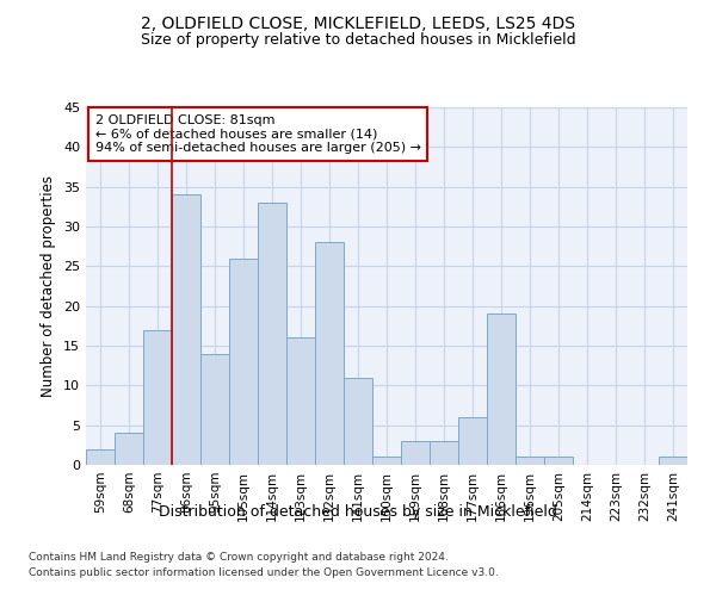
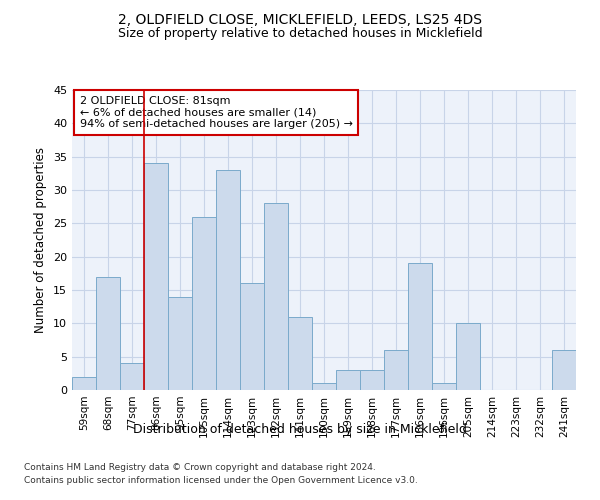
68sqm: 4 -> 17
77sqm: 17 -> 4
205sqm: 1 -> 10
241sqm: 1 -> 6
